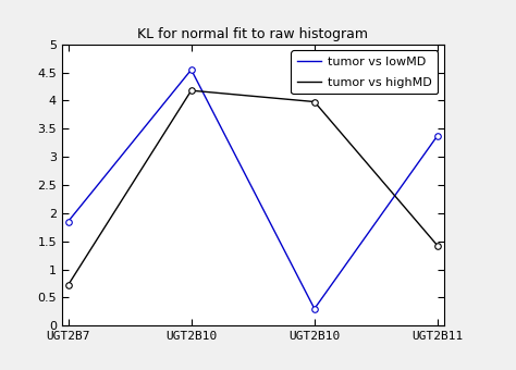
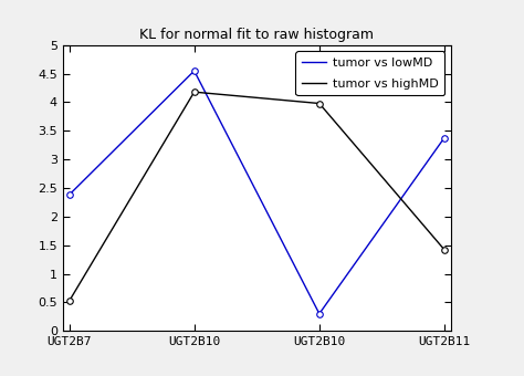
tumor vs lowMD/UGT2B7: 1.85 -> 2.38
tumor vs highMD/UGT2B7: 0.72 -> 0.52
